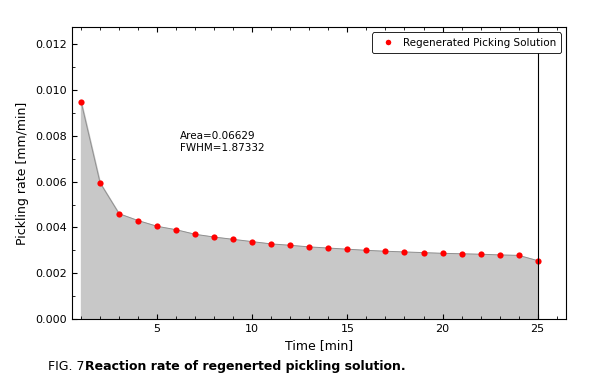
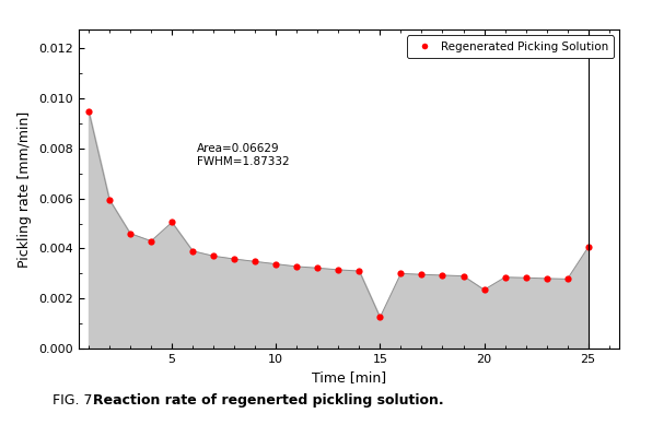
5: 0.00405 -> 0.00505
15: 0.00305 -> 0.00125
20: 0.00287 -> 0.00235
25: 0.00255 -> 0.00405
